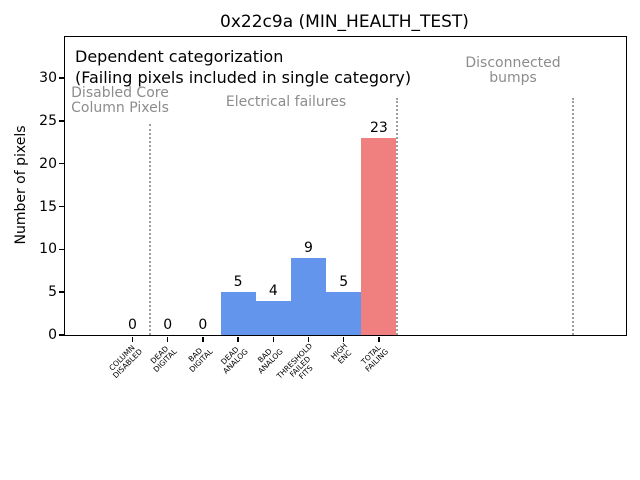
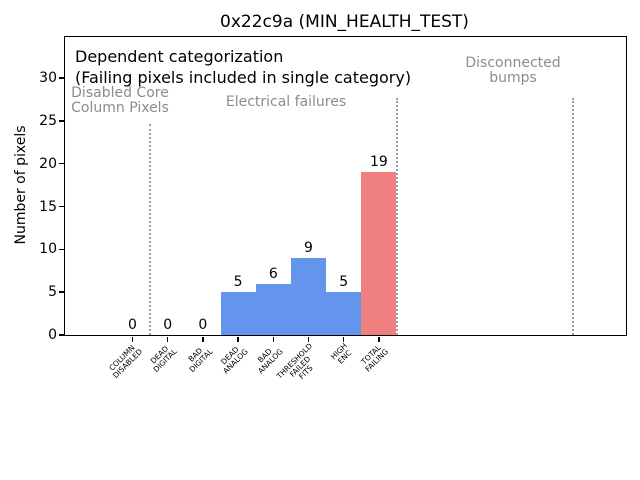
BAD ANALOG: 4 -> 6
TOTAL FAILING: 23 -> 19
